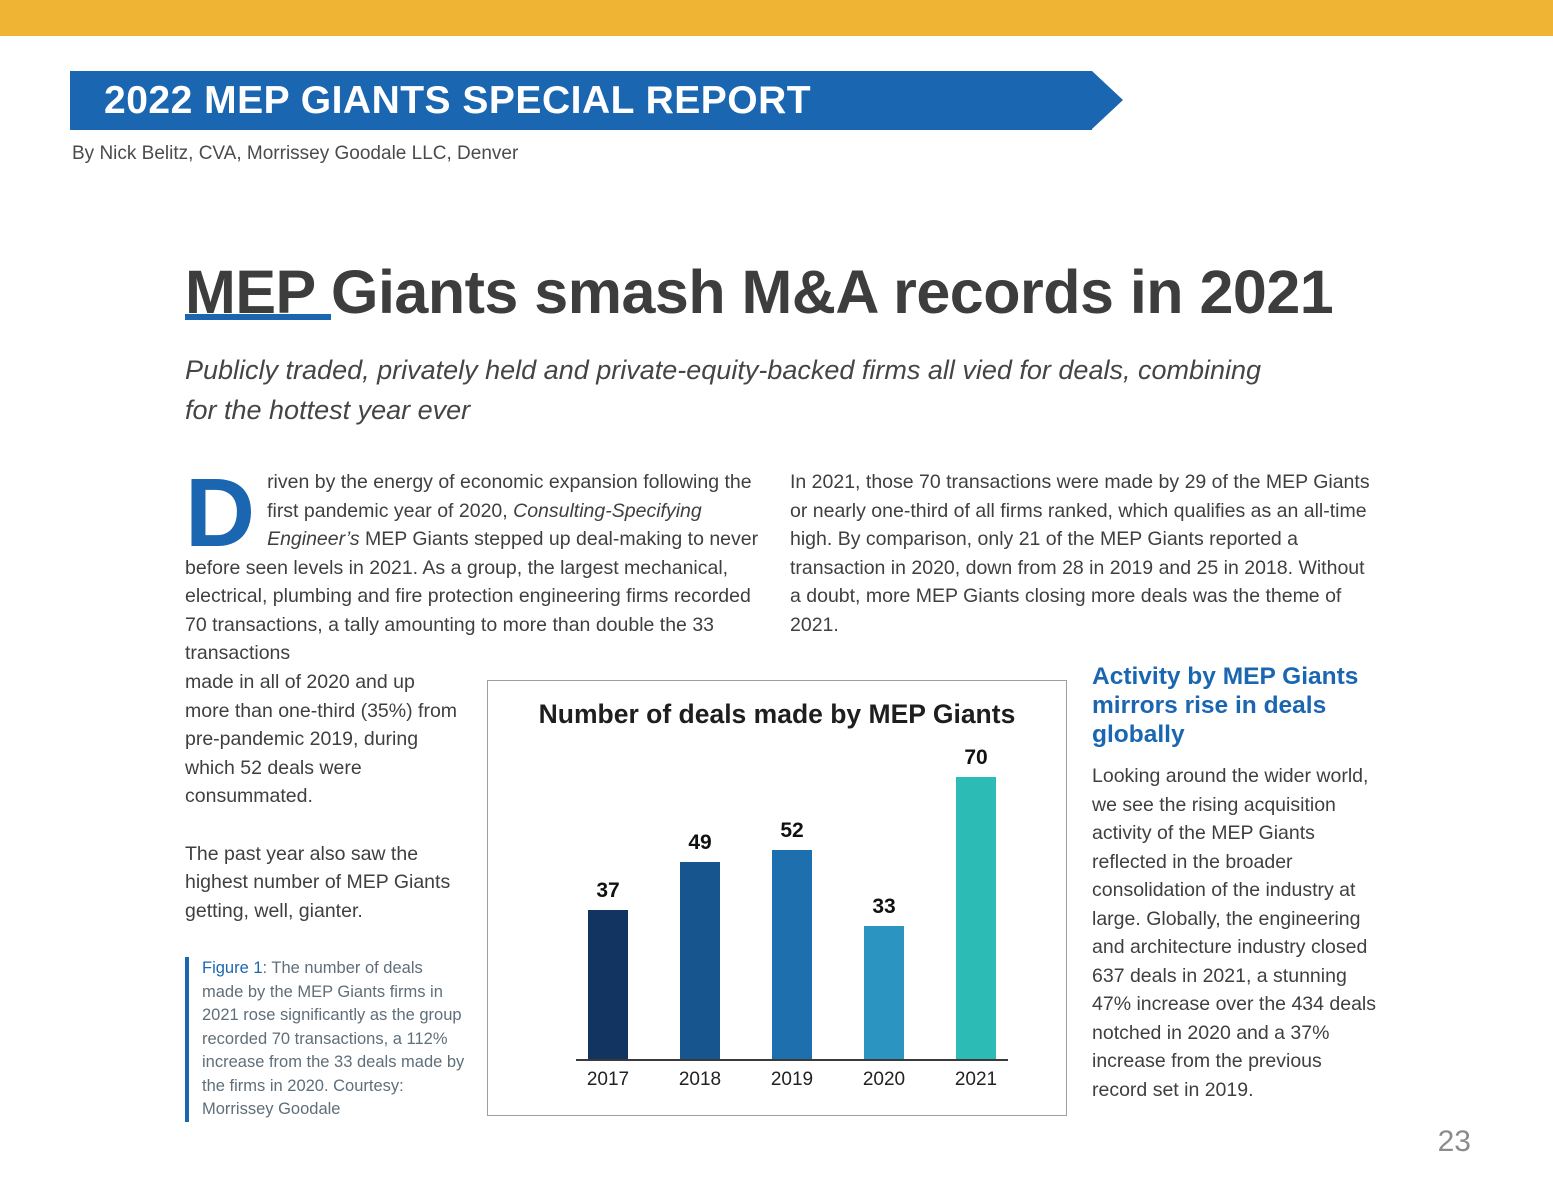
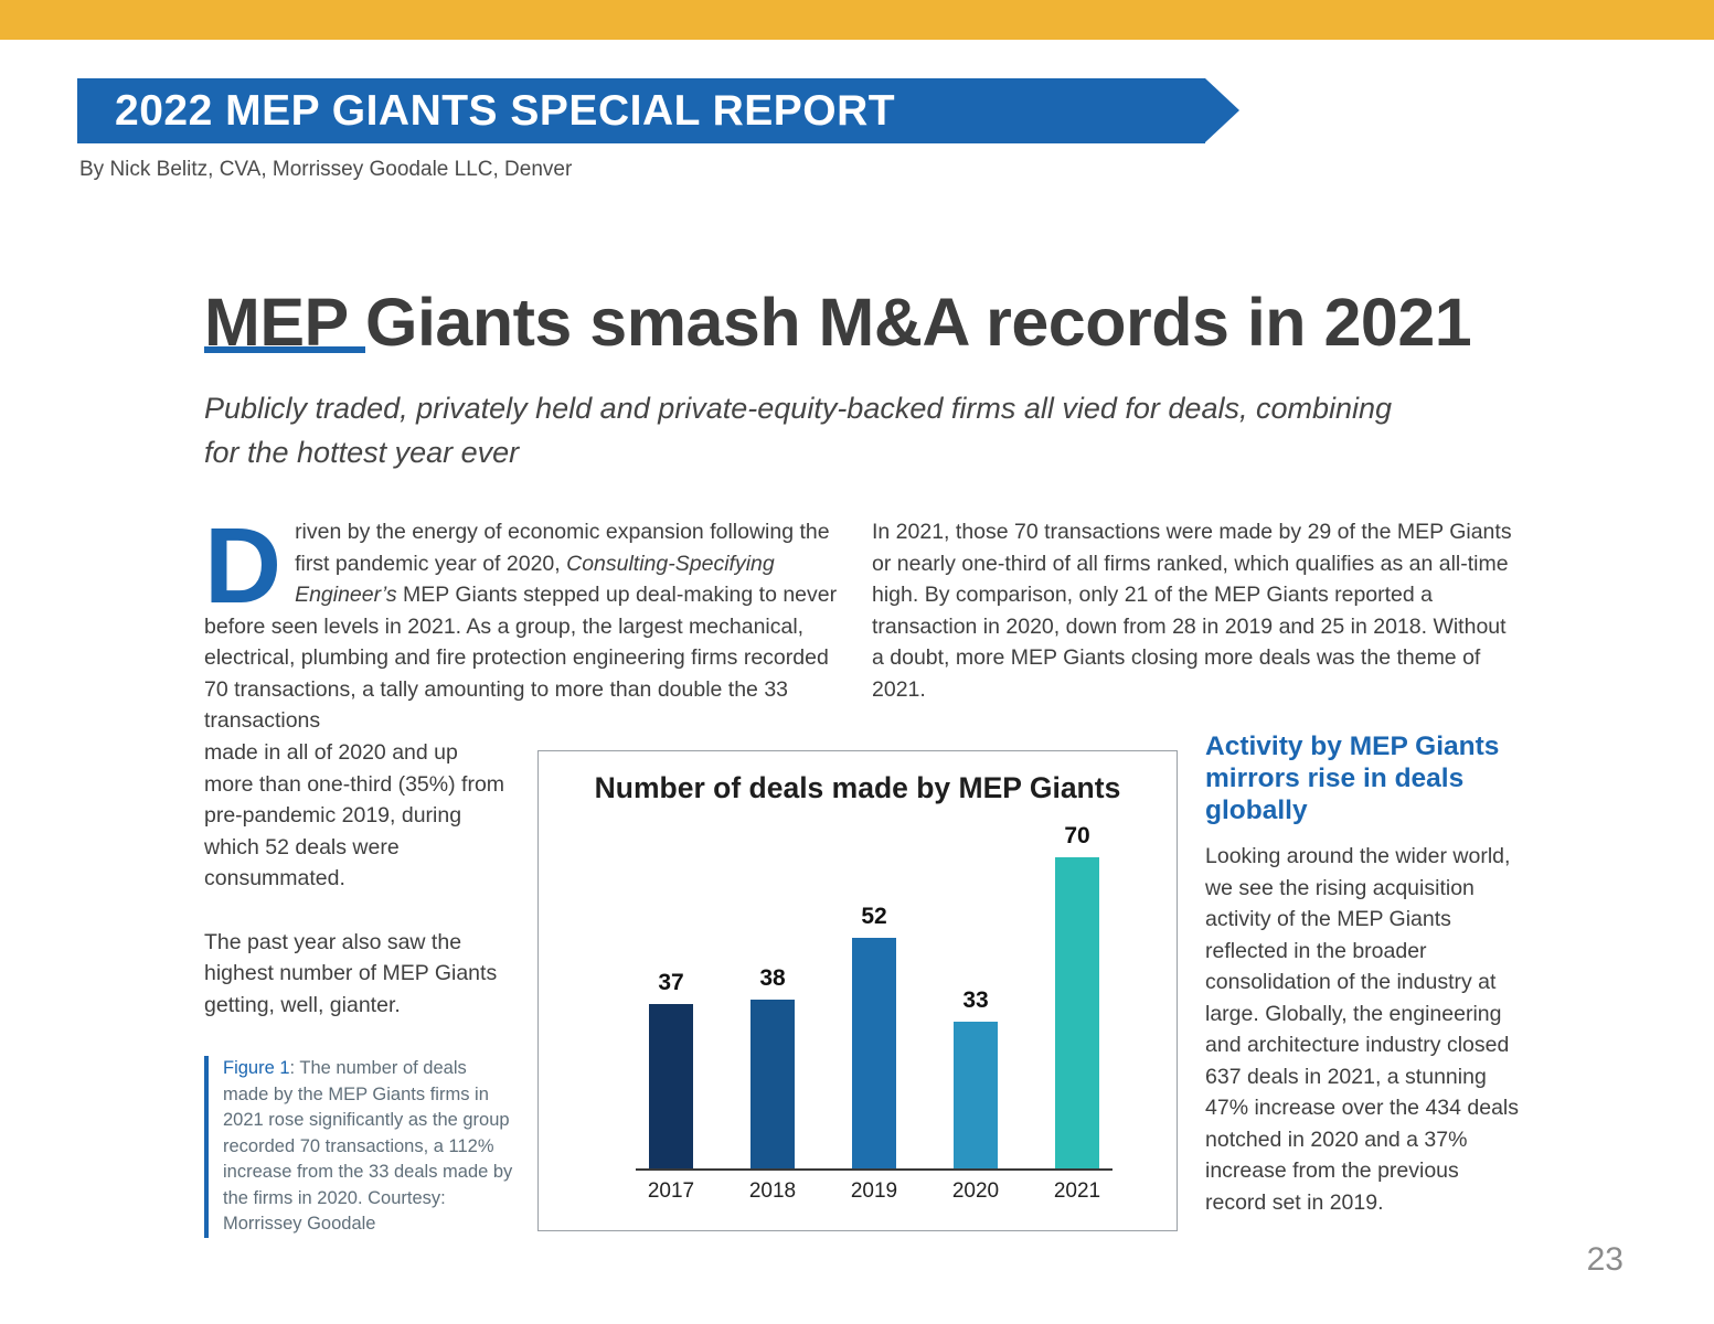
2018: 49 -> 38
